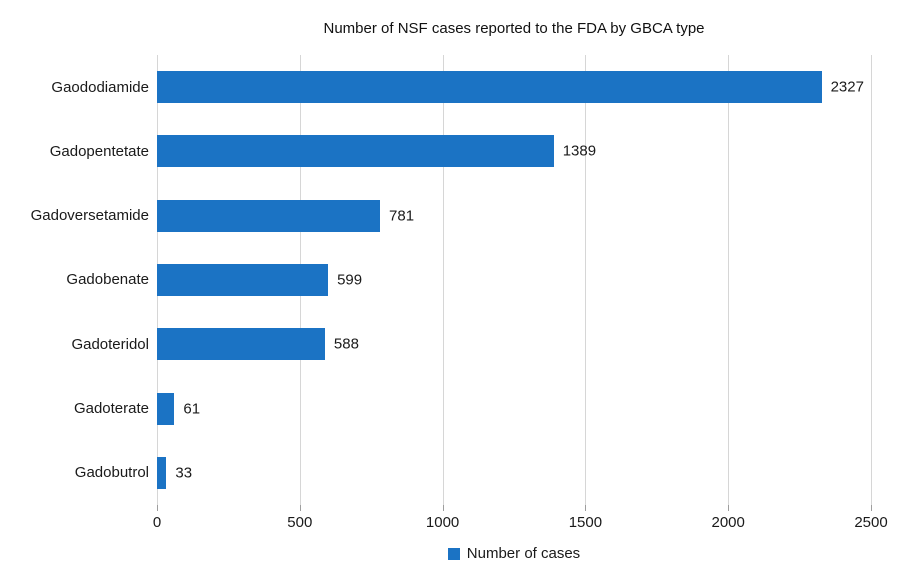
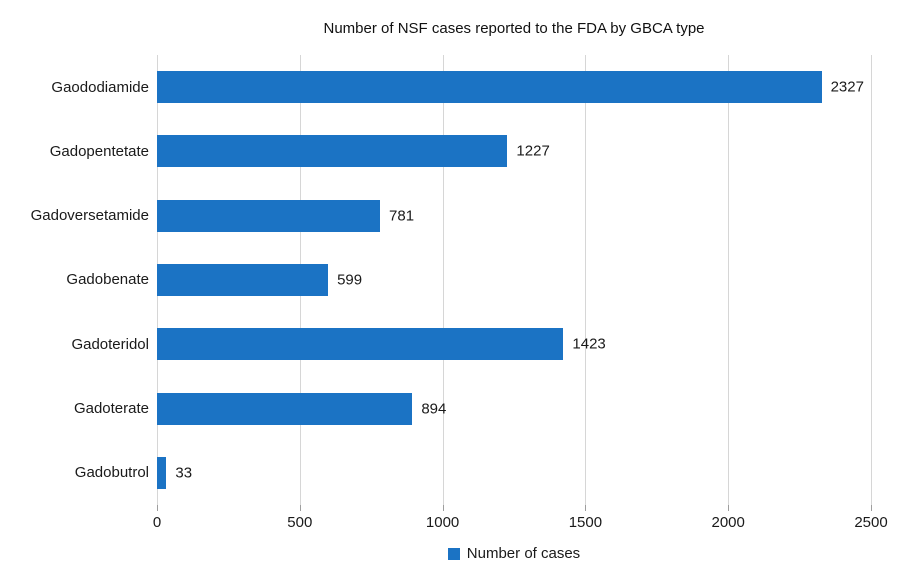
Gadopentetate: 1389 -> 1227
Gadoteridol: 588 -> 1423
Gadoterate: 61 -> 894
